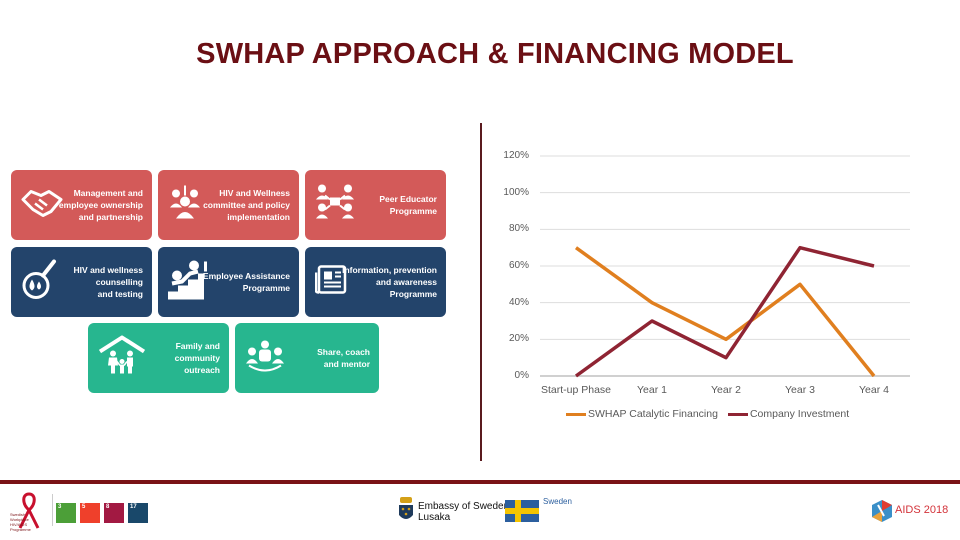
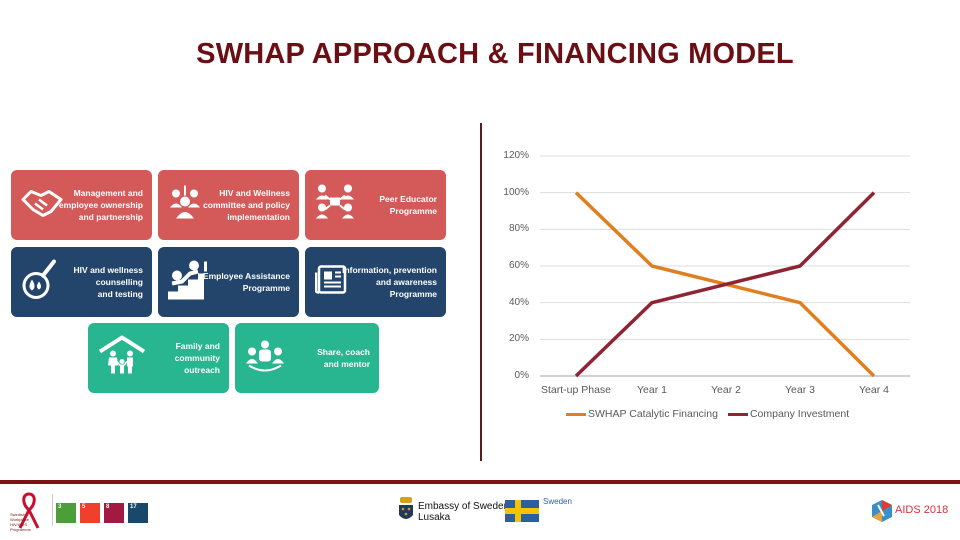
SWHAP Catalytic Financing/Start-up Phase: 70% -> 100%
SWHAP Catalytic Financing/Year 1: 40% -> 60%
Company Investment/Year 1: 30% -> 40%
SWHAP Catalytic Financing/Year 2: 20% -> 50%
Company Investment/Year 2: 10% -> 50%
SWHAP Catalytic Financing/Year 3: 50% -> 40%
Company Investment/Year 3: 70% -> 60%
Company Investment/Year 4: 60% -> 100%
